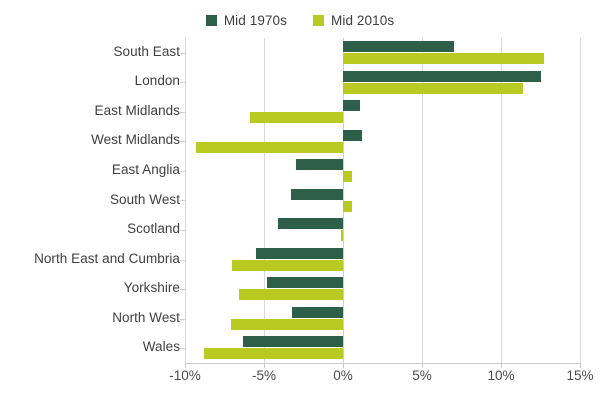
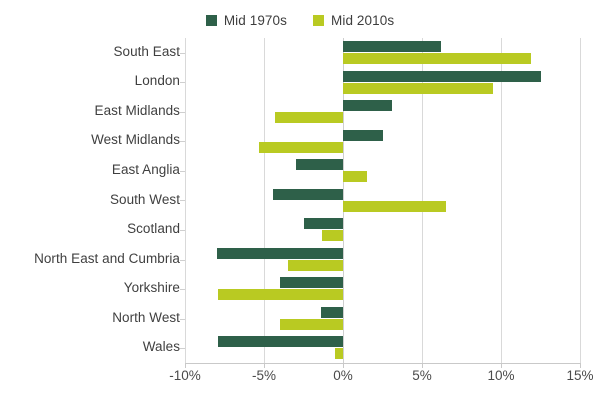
Mid 1970s/South East: 7.0% -> 6.2%
Mid 2010s/South East: 12.7% -> 11.9%
Mid 2010s/London: 11.4% -> 9.5%
Mid 1970s/East Midlands: 1.1% -> 3.1%
Mid 2010s/East Midlands: -5.9% -> -4.3%
Mid 1970s/West Midlands: 1.2% -> 2.5%
Mid 2010s/West Midlands: -9.3% -> -5.3%
Mid 2010s/East Anglia: 0.6% -> 1.5%
Mid 1970s/South West: -3.3% -> -4.4%
Mid 2010s/South West: 0.6% -> 6.5%
Mid 1970s/Scotland: -4.1% -> -2.5%
Mid 2010s/Scotland: -0.1% -> -1.3%
Mid 1970s/North East and Cumbria: -5.5% -> -8.0%
Mid 2010s/North East and Cumbria: -7.0% -> -3.5%
Mid 1970s/Yorkshire: -4.8% -> -4.0%
Mid 2010s/Yorkshire: -6.6% -> -7.9%
Mid 1970s/North West: -3.2% -> -1.4%
Mid 2010s/North West: -7.1% -> -4.0%
Mid 1970s/Wales: -6.3% -> -7.9%
Mid 2010s/Wales: -8.8% -> -0.5%
